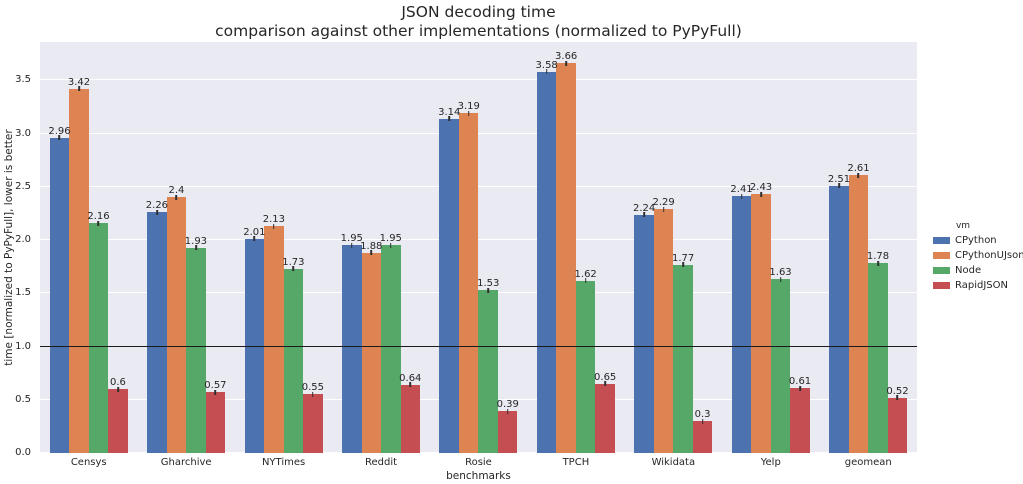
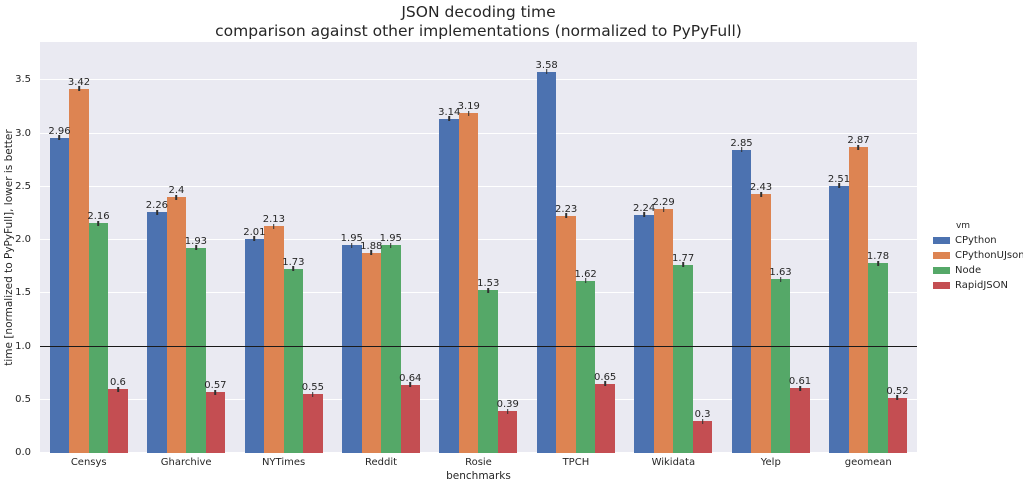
CPythonUJson/TPCH: 3.66 -> 2.23
CPython/Yelp: 2.41 -> 2.85
CPythonUJson/geomean: 2.61 -> 2.87
